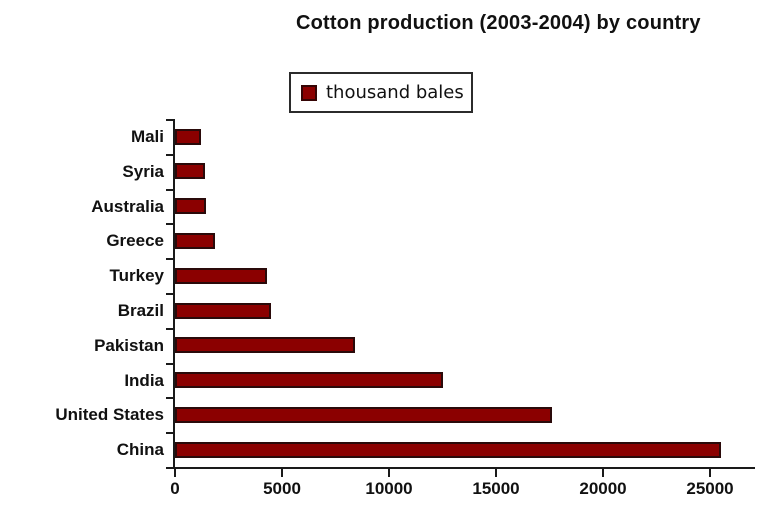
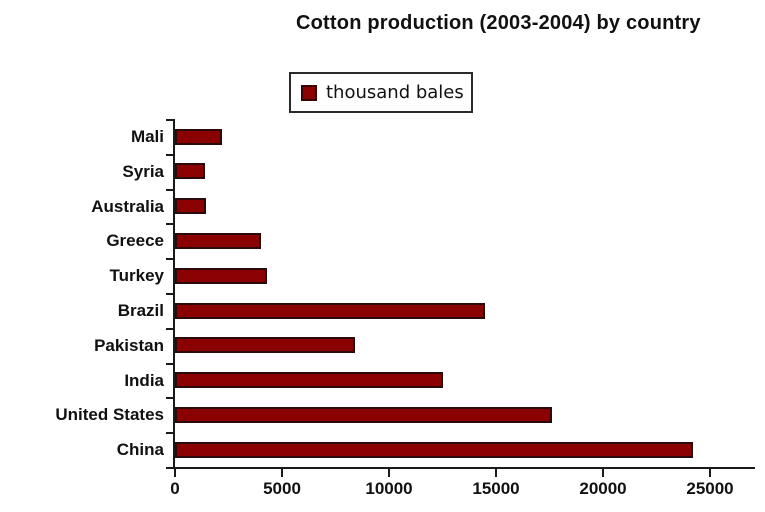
Mali: 1200 -> 2200
Greece: 1800 -> 4000
Brazil: 4500 -> 14500
China: 25500 -> 24200
